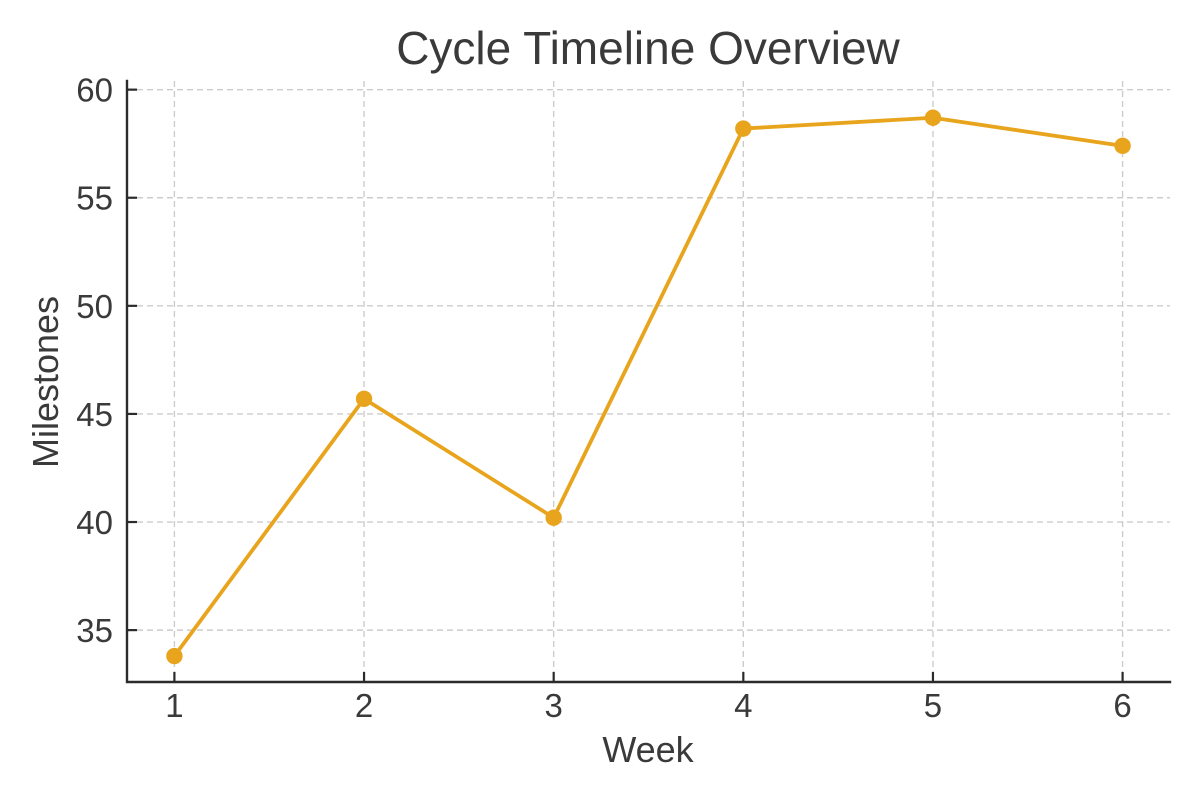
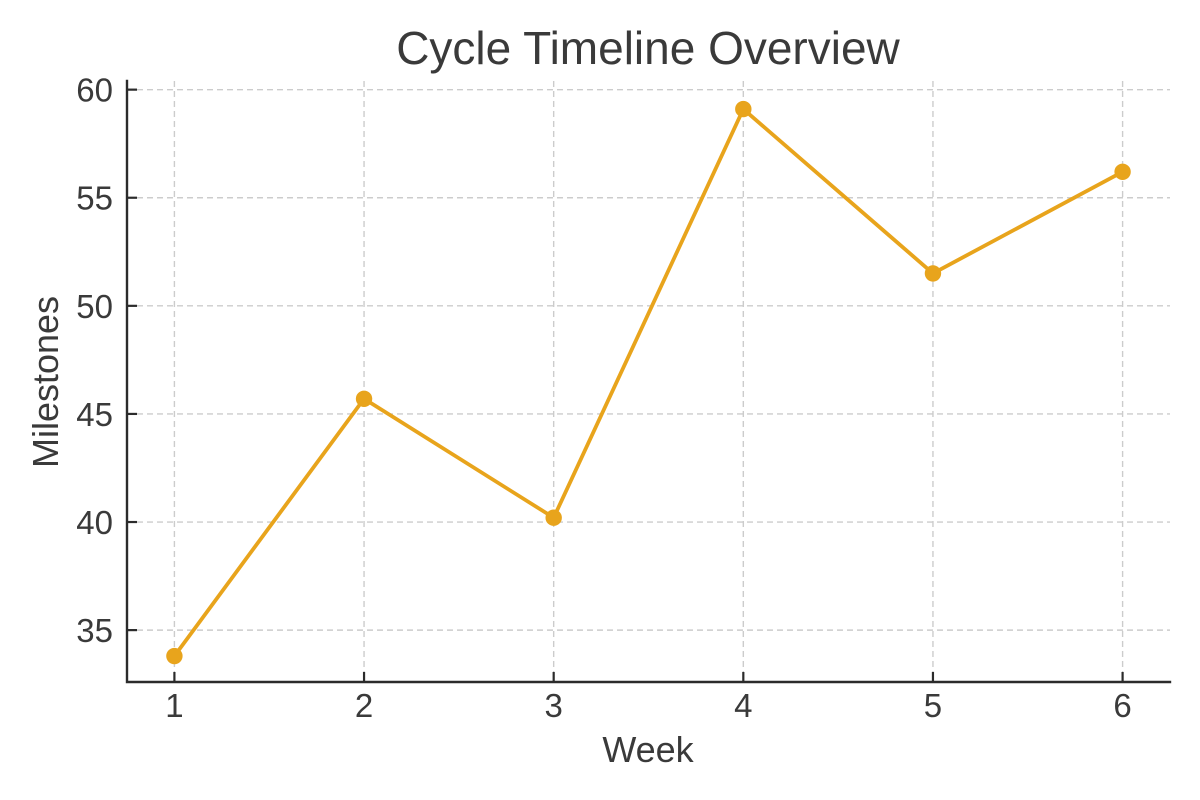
4: 58.2 -> 59.1
5: 58.7 -> 51.5
6: 57.4 -> 56.2
